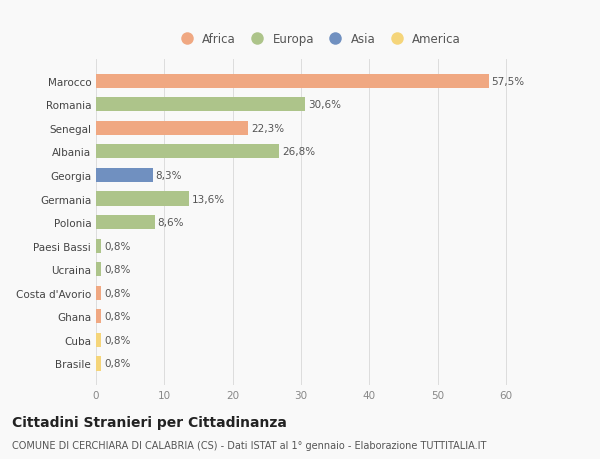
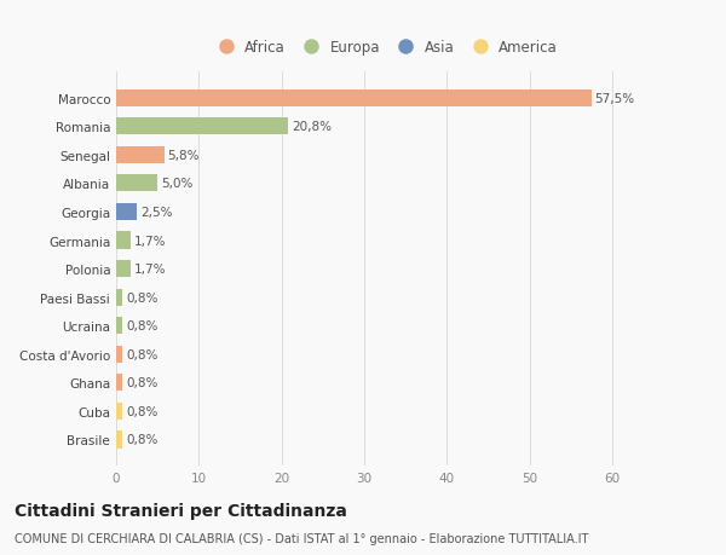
Romania: 30,6% -> 20,8%
Senegal: 22,3% -> 5,8%
Albania: 26,8% -> 5,0%
Georgia: 8,3% -> 2,5%
Germania: 13,6% -> 1,7%
Polonia: 8,6% -> 1,7%
